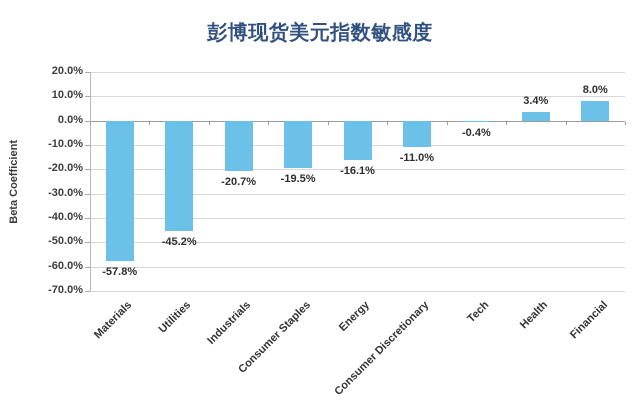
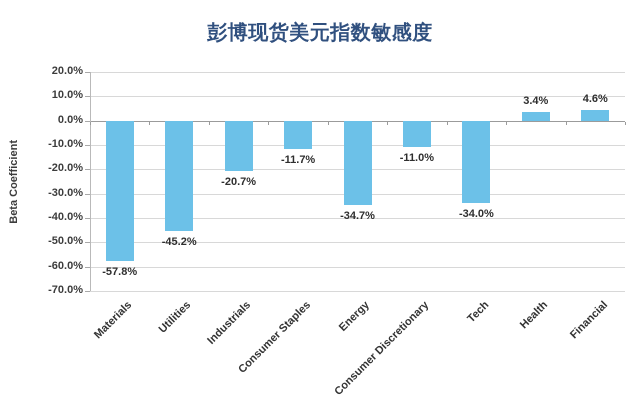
Consumer Staples: -19.5% -> -11.7%
Energy: -16.1% -> -34.7%
Tech: -0.4% -> -34.0%
Financial: 8.0% -> 4.6%
